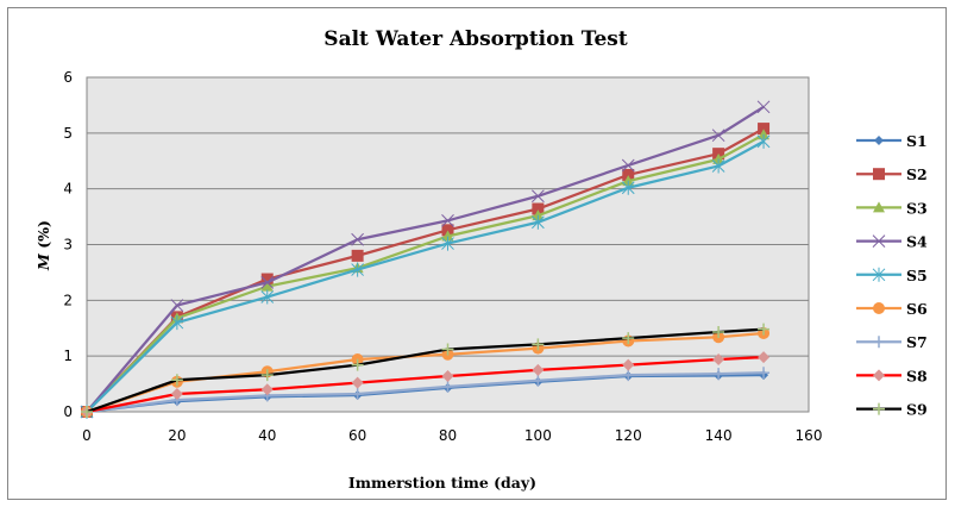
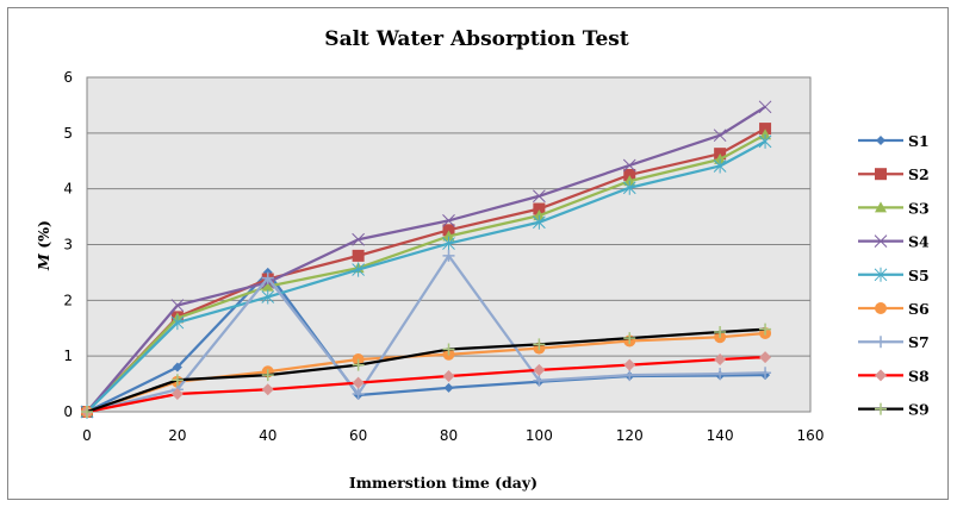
S1/20: 0.2 -> 0.8
S7/20: 0.2 -> 0.4
S1/40: 0.3 -> 2.5
S7/40: 0.3 -> 2.4
S7/80: 0.5 -> 2.8
